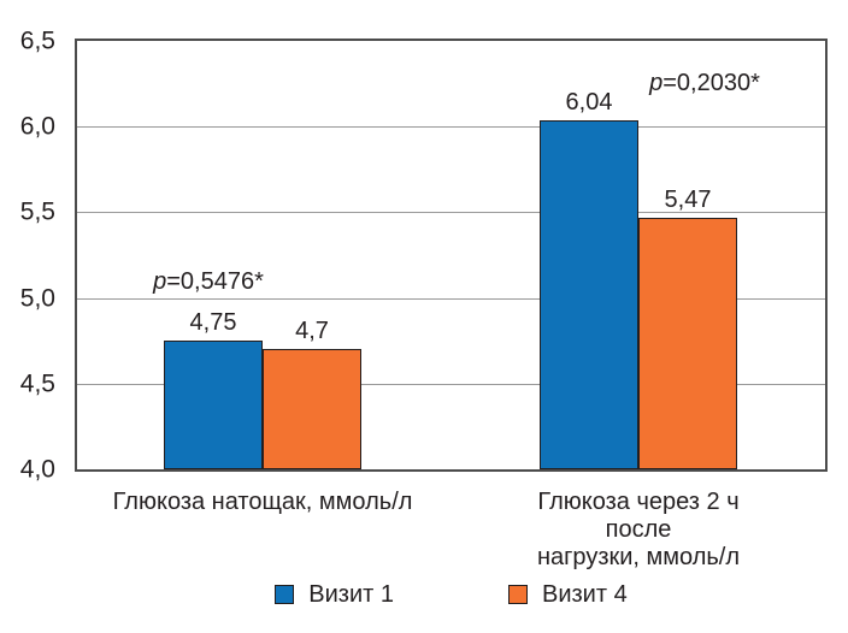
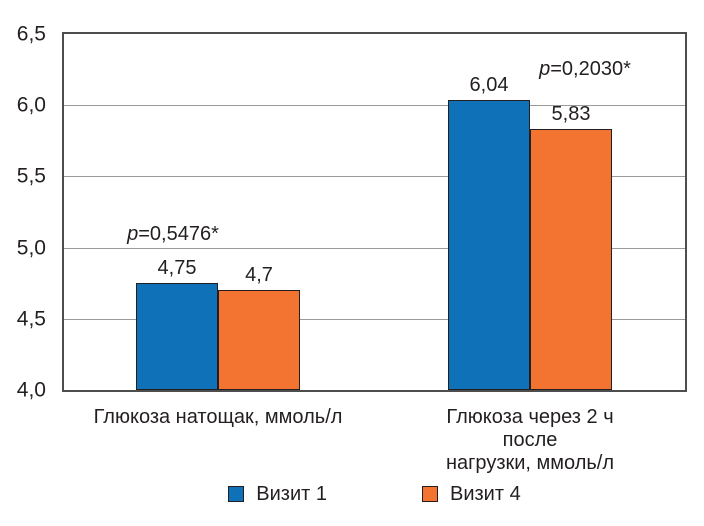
Визит 4/Глюкоза через 2 ч после нагрузки, ммоль/л: 5,47 -> 5,83
